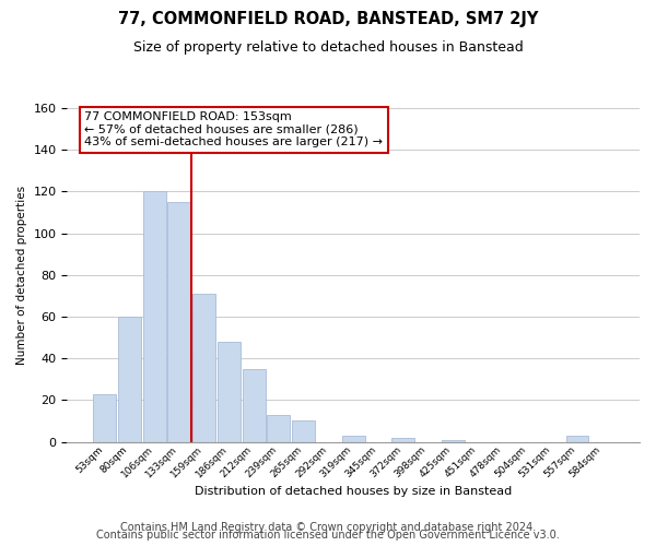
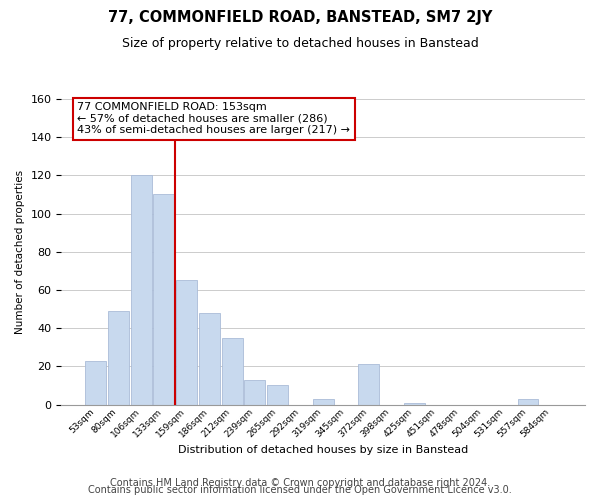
80sqm: 60 -> 49
133sqm: 115 -> 110
159sqm: 71 -> 65
372sqm: 2 -> 21
